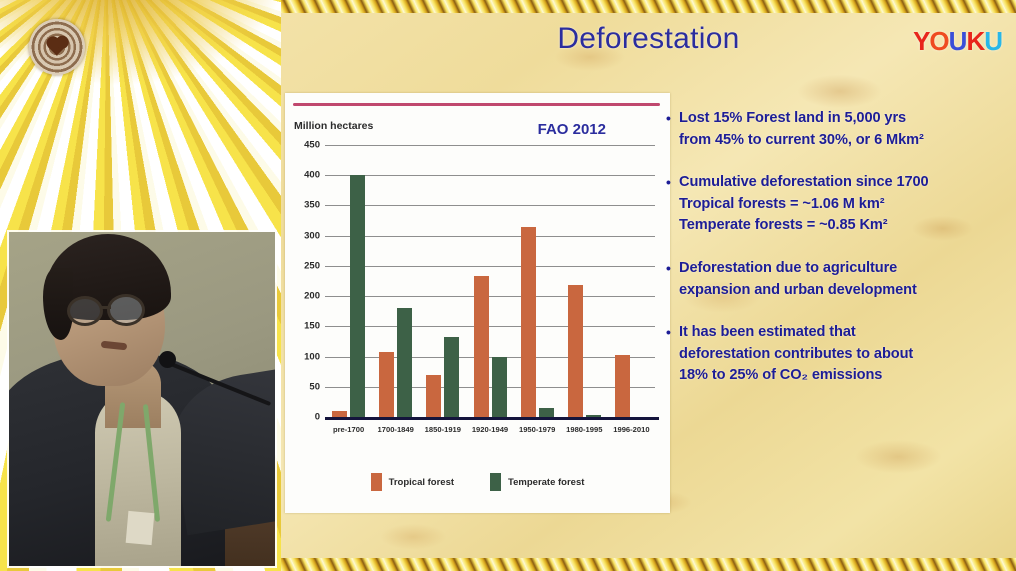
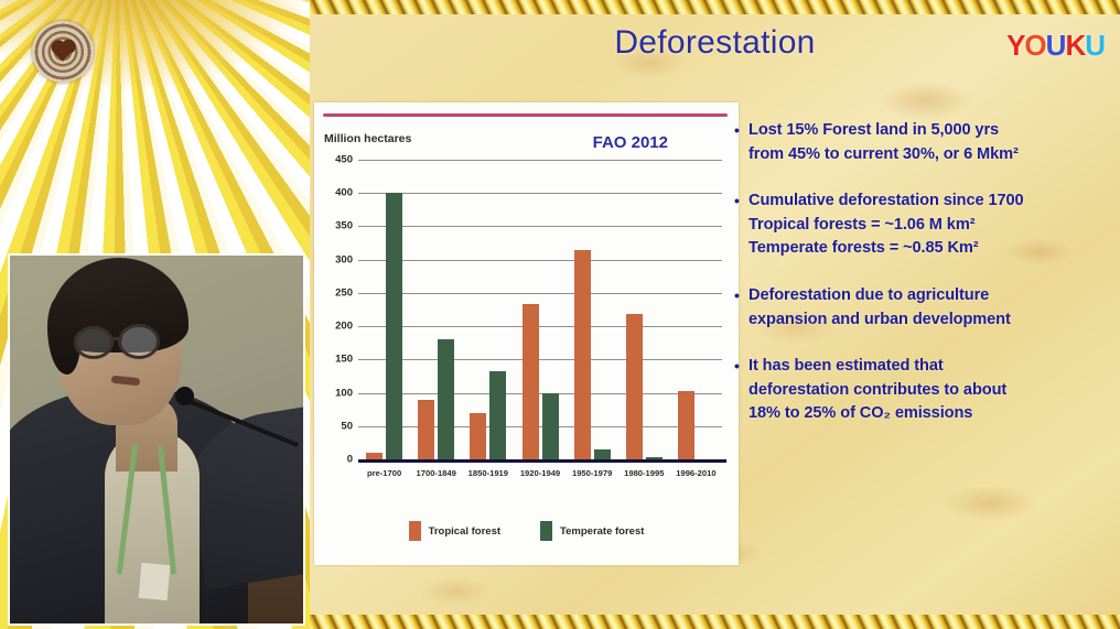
Tropical forest/1700-1849: 110 -> 90
